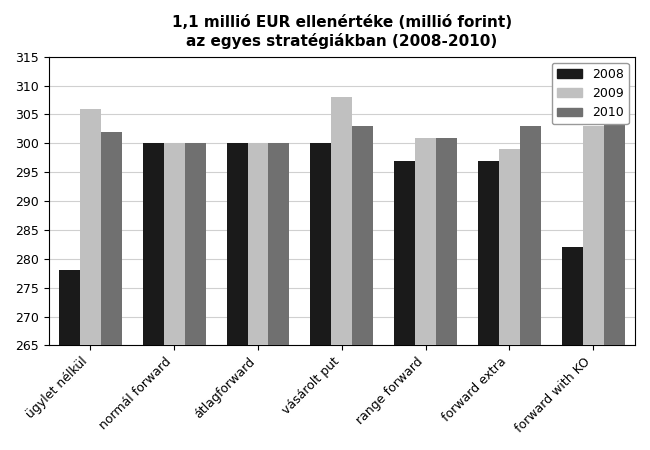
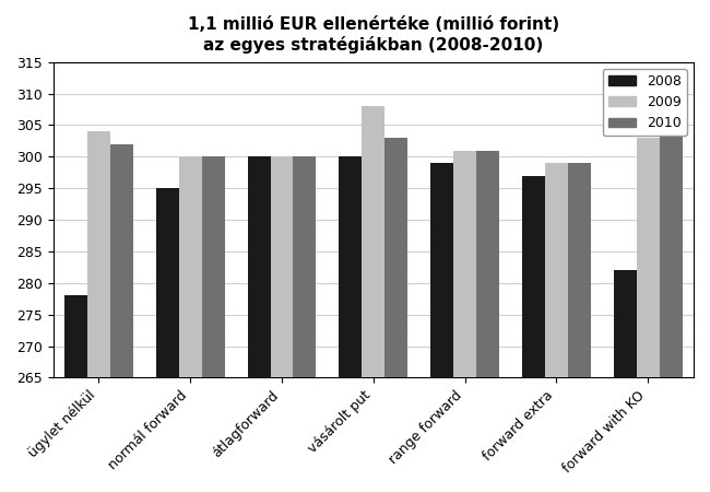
2009/ügylet nélkül: 306 -> 304
2008/normál forward: 300 -> 295
2008/range forward: 297 -> 299
2010/forward extra: 303 -> 299
